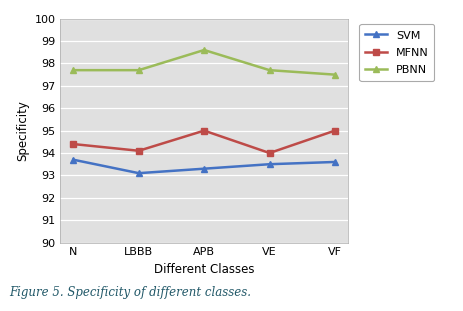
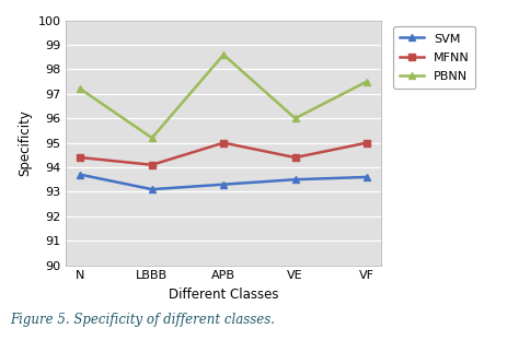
PBNN/N: 97.7 -> 97.2
PBNN/LBBB: 97.7 -> 95.2
MFNN/VE: 94.0 -> 94.4
PBNN/VE: 97.7 -> 96.0
